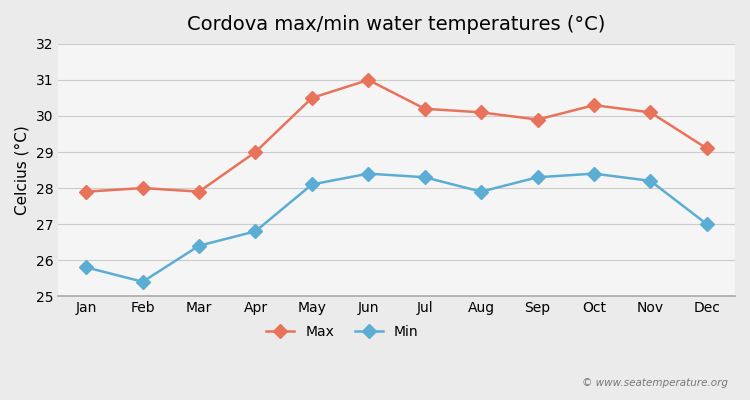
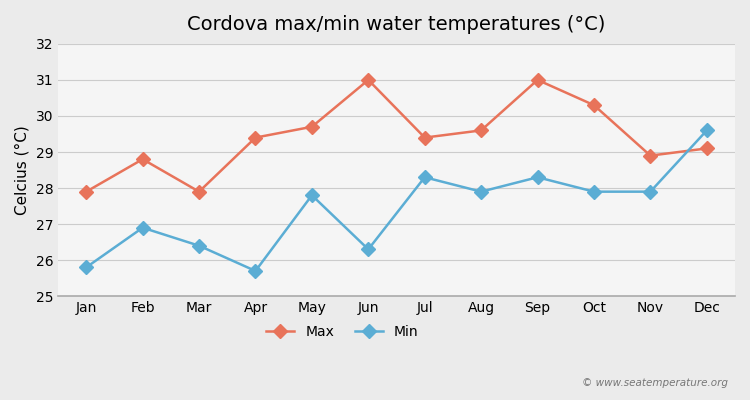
Max/Feb: 28.0 -> 28.8
Min/Feb: 25.4 -> 26.9
Max/Apr: 29.0 -> 29.4
Min/Apr: 26.8 -> 25.7
Max/May: 30.5 -> 29.7
Min/May: 28.1 -> 27.8
Min/Jun: 28.4 -> 26.3
Max/Jul: 30.2 -> 29.4
Max/Aug: 30.1 -> 29.6
Max/Sep: 29.9 -> 31.0
Min/Oct: 28.4 -> 27.9
Max/Nov: 30.1 -> 28.9
Min/Nov: 28.2 -> 27.9
Min/Dec: 27.0 -> 29.6
